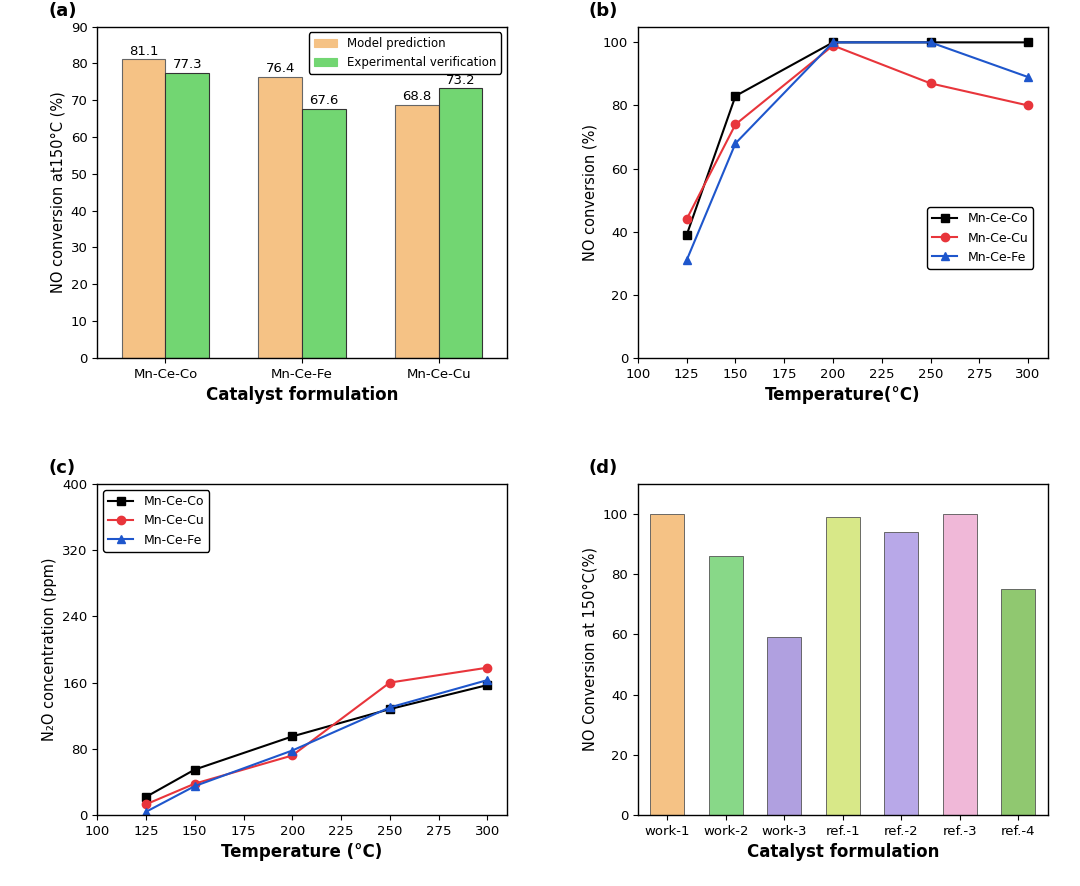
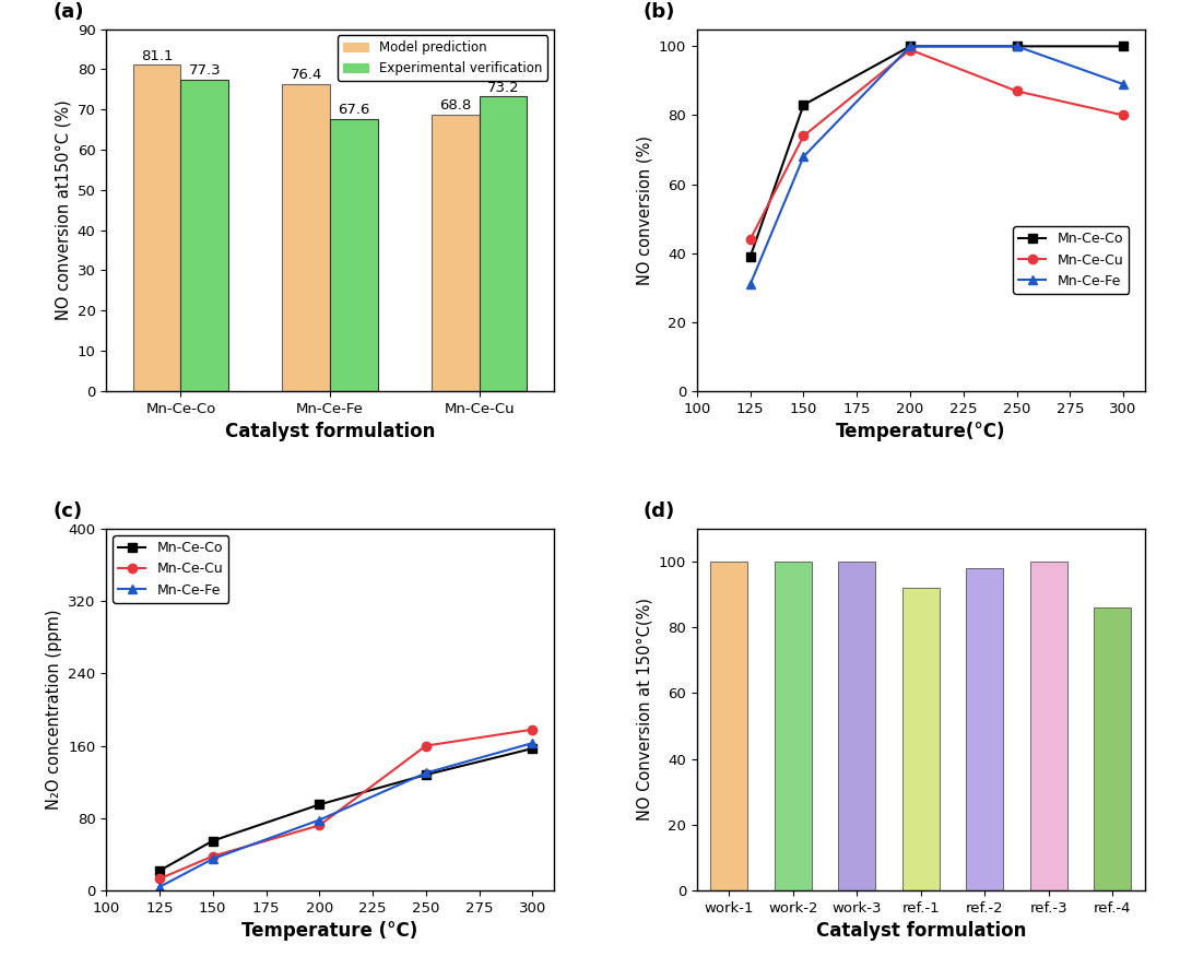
work-2: 86 -> 100
work-3: 59 -> 100
ref.-1: 99 -> 92
ref.-2: 94 -> 98
ref.-4: 75 -> 86
